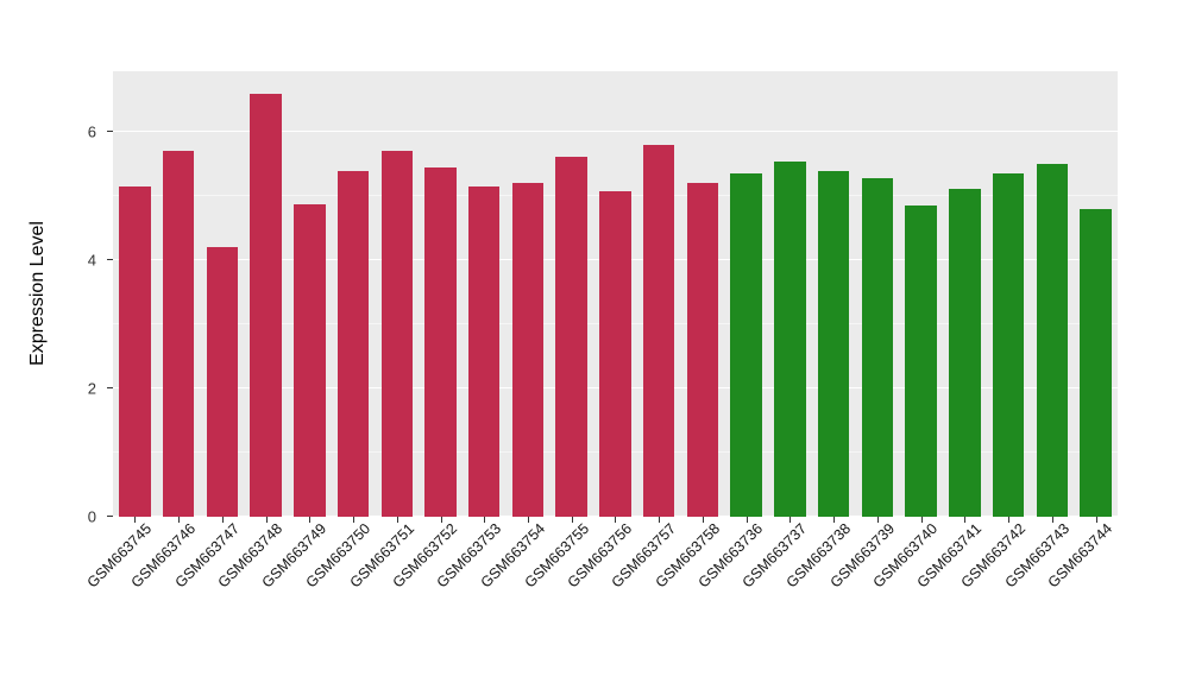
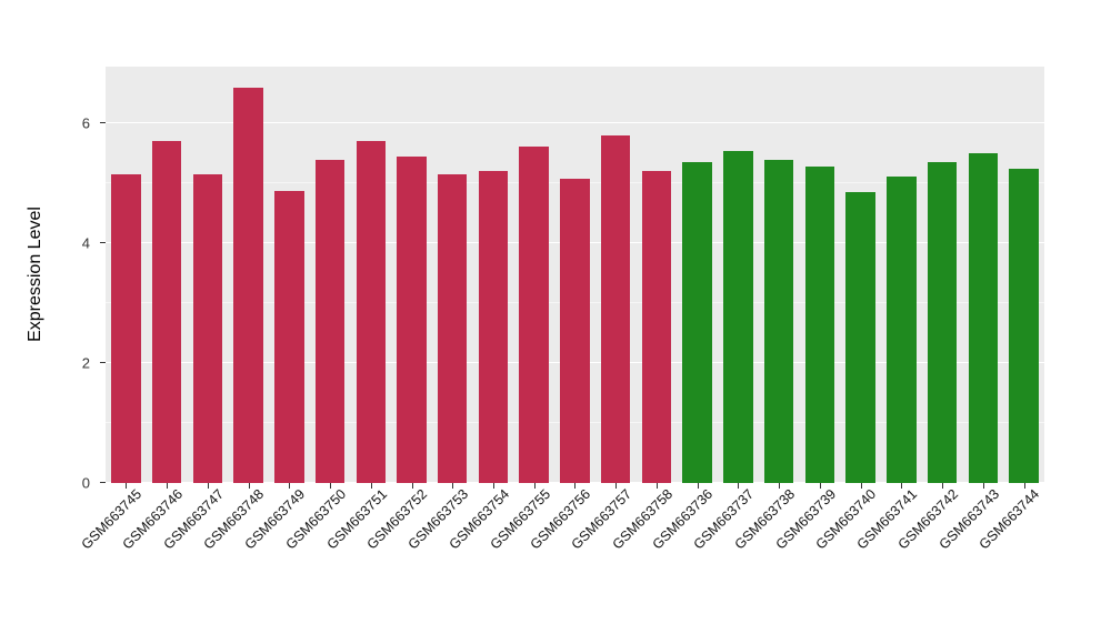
GSM663747: 4.2 -> 5.2
GSM663744: 4.8 -> 5.2
